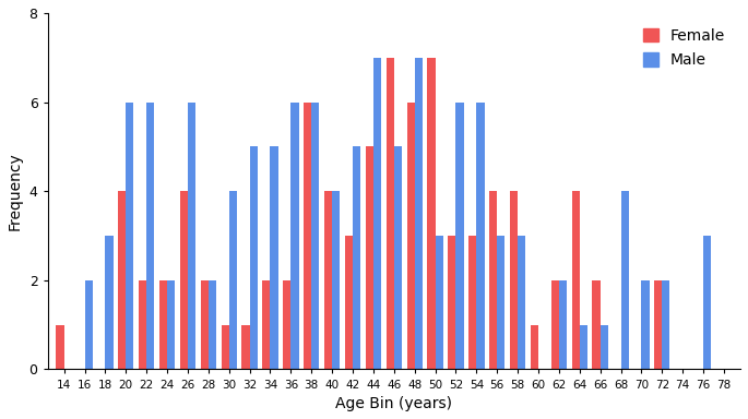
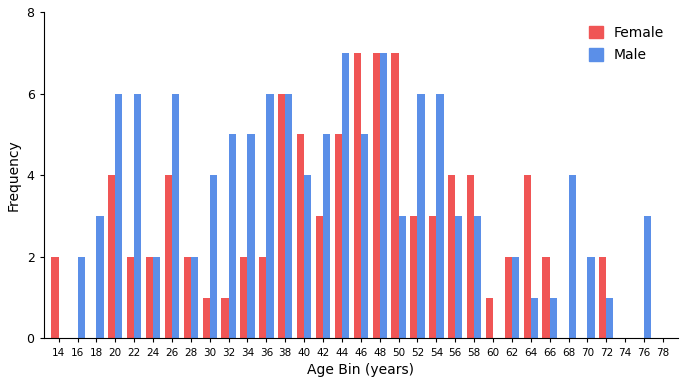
Female/14: 1 -> 2
Female/40: 4 -> 5
Female/48: 6 -> 7
Male/72: 2 -> 1
